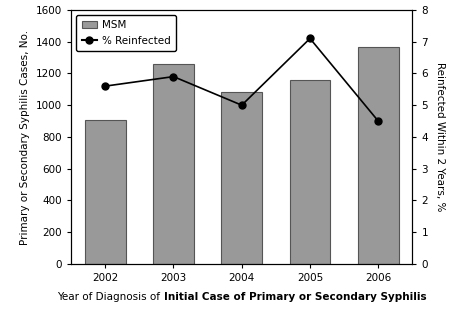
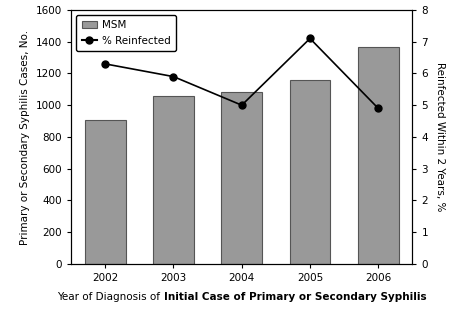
% Reinfected/2002: 5.6 -> 6.3
MSM/2003: 1260 -> 1060
% Reinfected/2006: 4.5 -> 4.9
